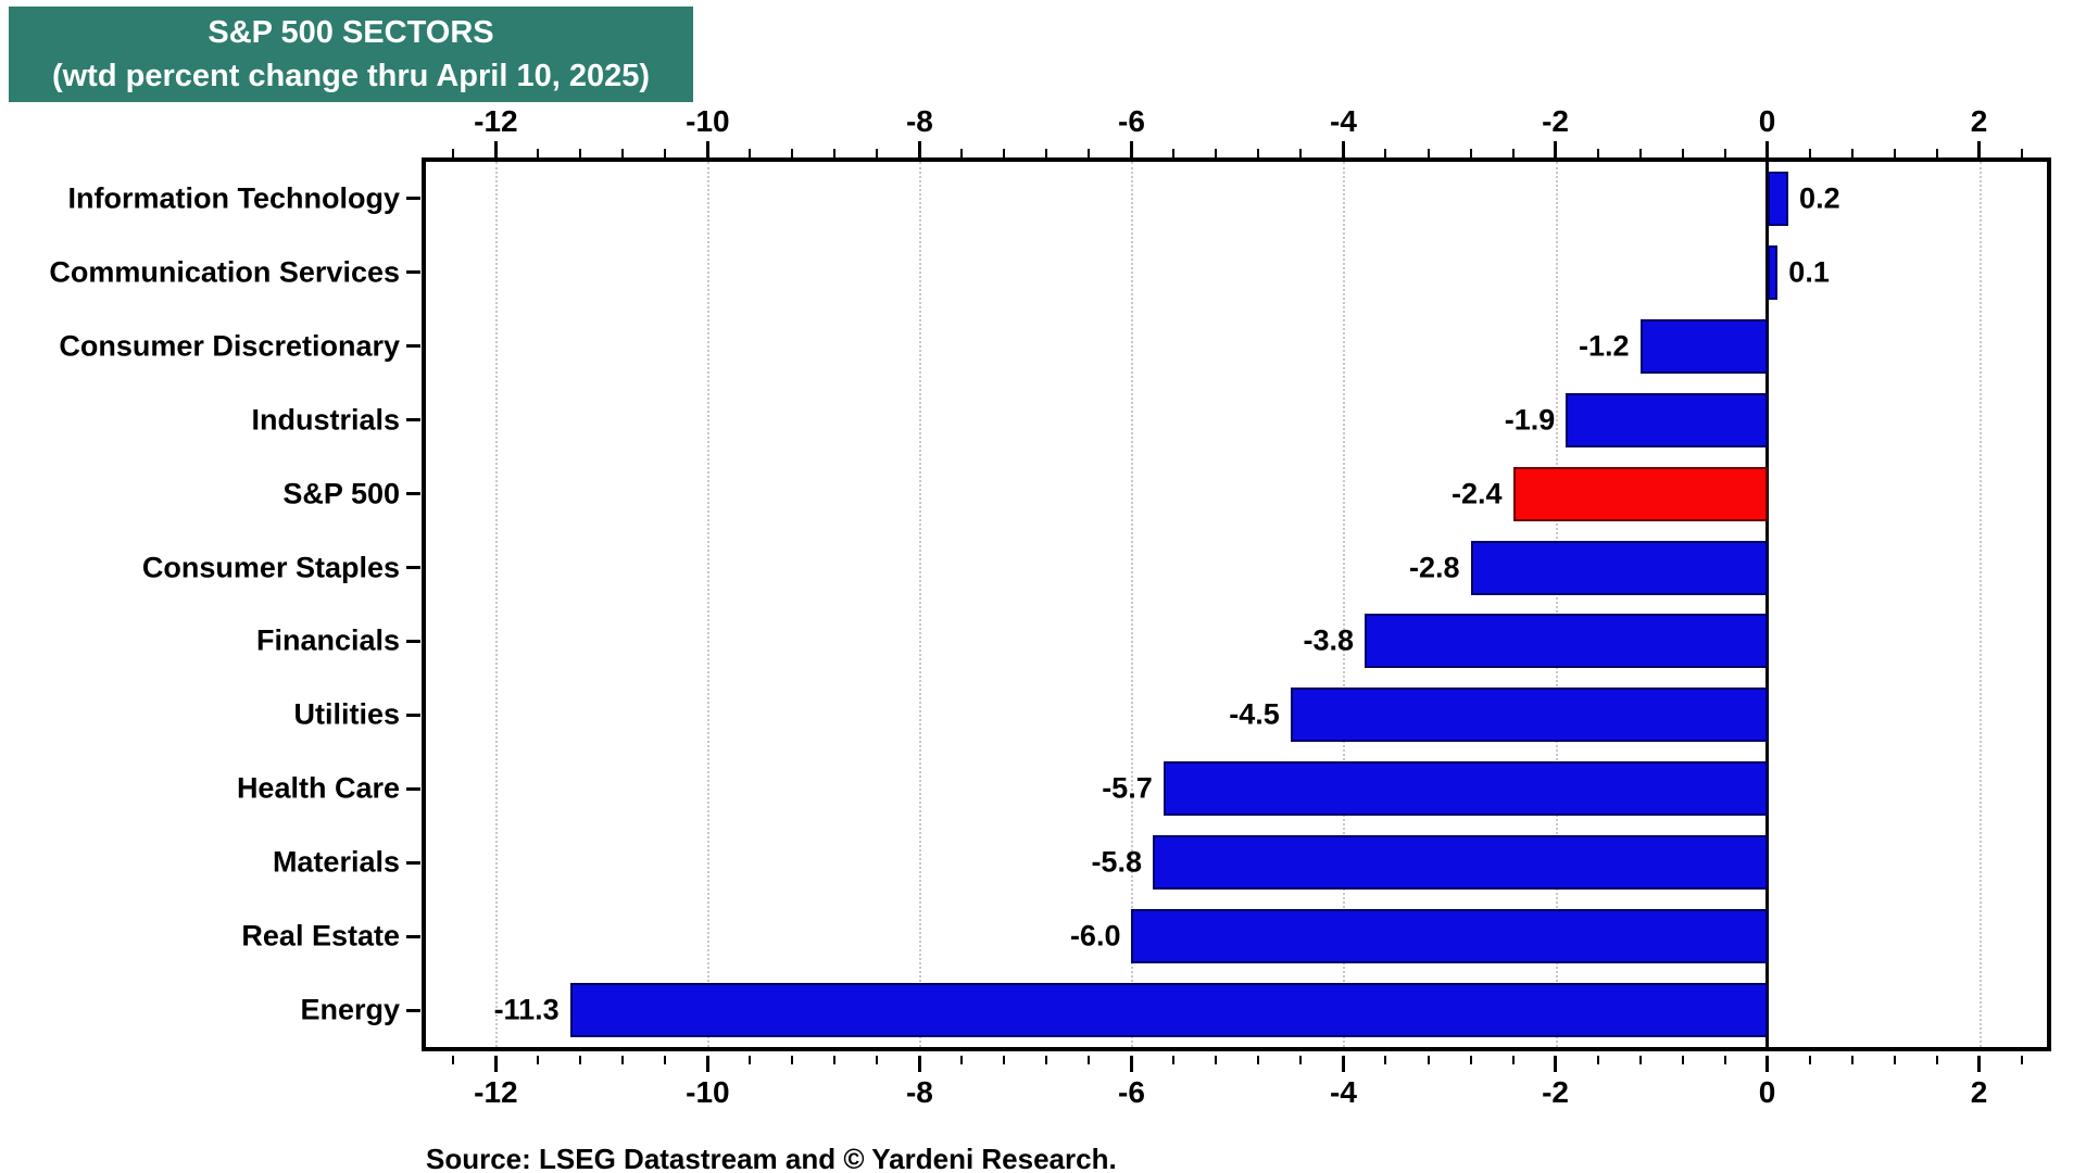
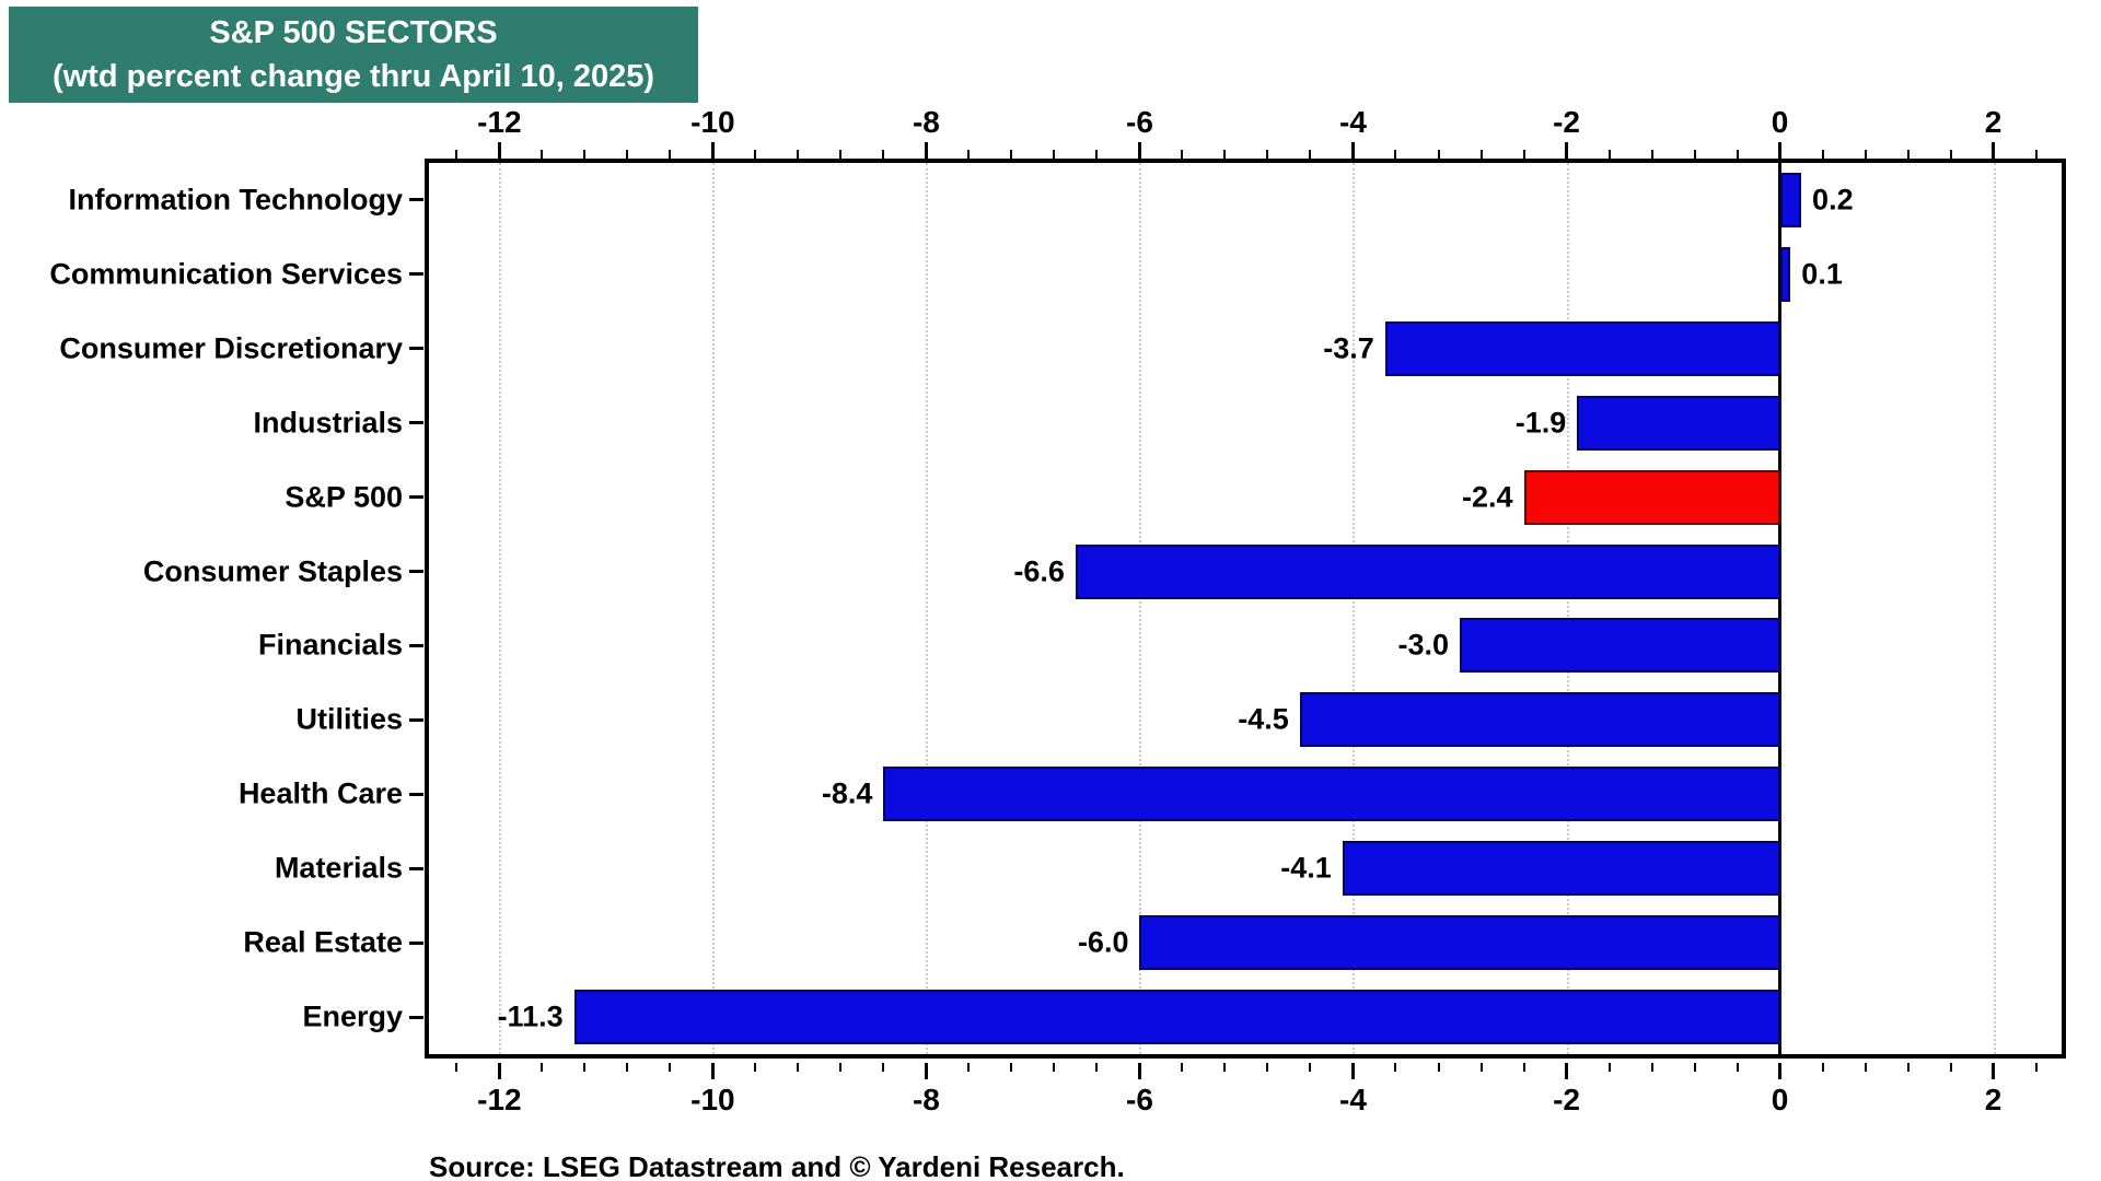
Consumer Discretionary: -1.2 -> -3.7
Consumer Staples: -2.8 -> -6.6
Financials: -3.8 -> -3.0
Health Care: -5.7 -> -8.4
Materials: -5.8 -> -4.1
